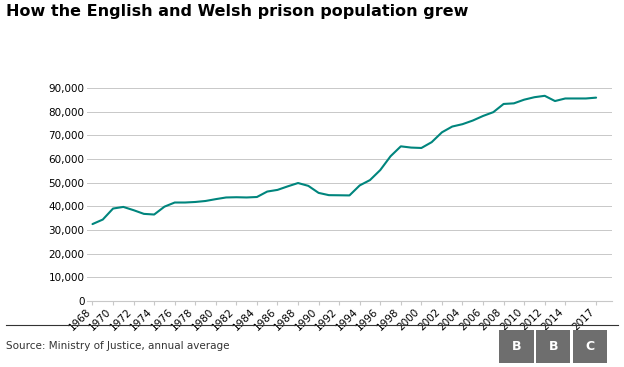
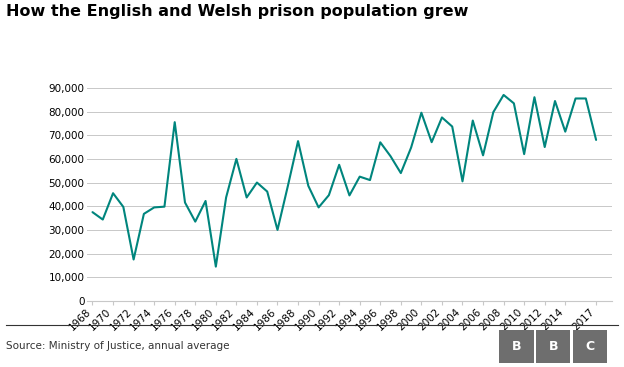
1968: 32,500 -> 37,500
1970: 39,000 -> 45,500
1972: 38,300 -> 17,500
1974: 36,500 -> 39,500
1976: 41,600 -> 75,500
1978: 41,800 -> 33,500
1980: 43,000 -> 14,500
1982: 43,800 -> 60,000
1984: 43,900 -> 50,000
1986: 46,900 -> 30,000
1988: 49,800 -> 67,500
1990: 45,600 -> 39,500
1992: 44,600 -> 57,500
1994: 48,800 -> 52,500
1996: 55,300 -> 67,000
1998: 65,300 -> 54,000
2000: 64,600 -> 79,500
2002: 71,200 -> 77,500
2004: 74,700 -> 50,500
2006: 78,100 -> 61,500
2008: 83,200 -> 87,000
2010: 85,000 -> 62,000
2012: 86,600 -> 65,000
2014: 85,500 -> 71,500
2017: 85,900 -> 68,000
